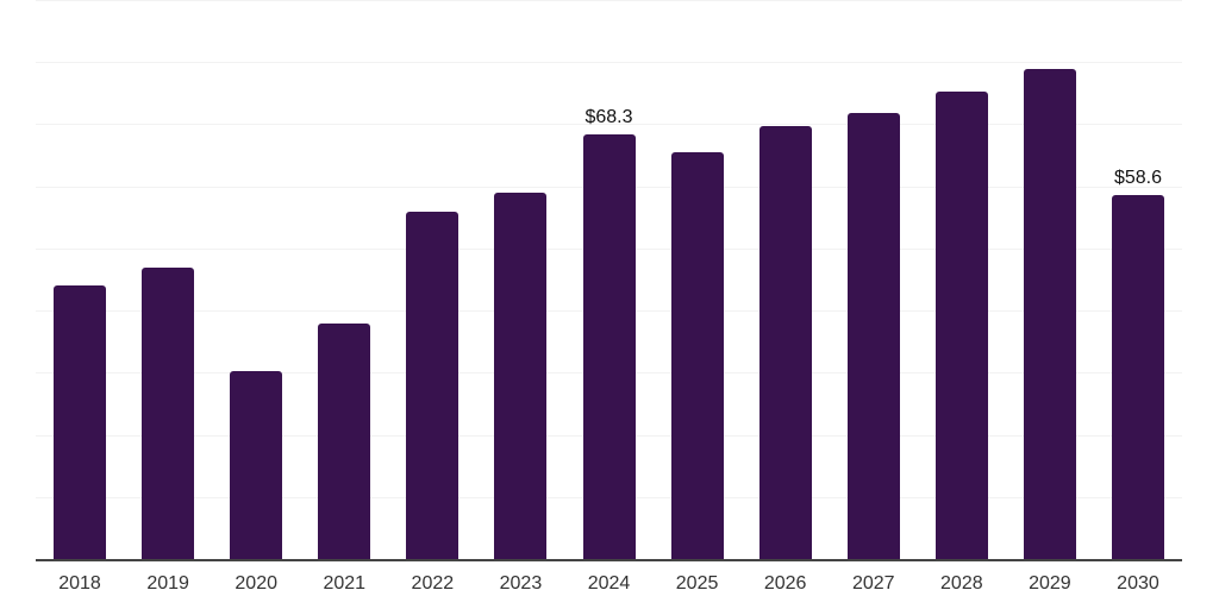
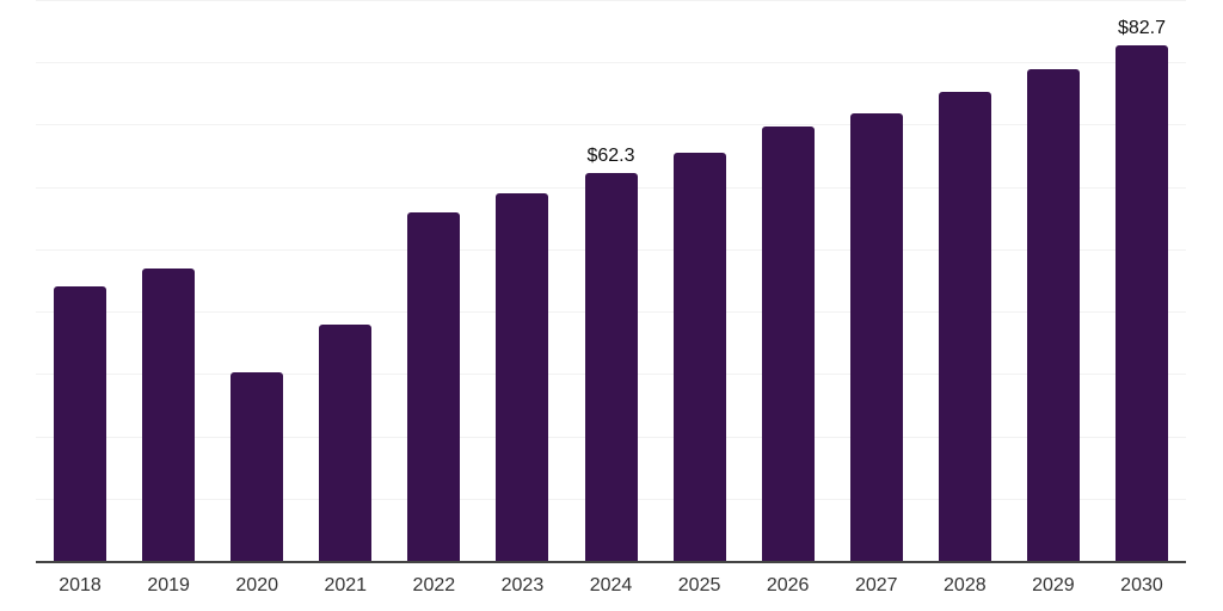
2024: $68.3 -> $62.3
2030: $58.6 -> $82.7
